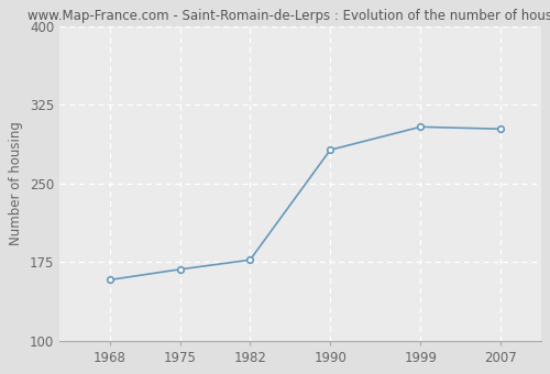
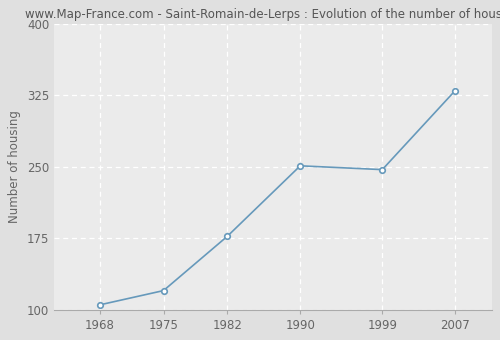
1968: 158 -> 105
1975: 168 -> 120
1990: 282 -> 251
1999: 304 -> 247
2007: 302 -> 330
